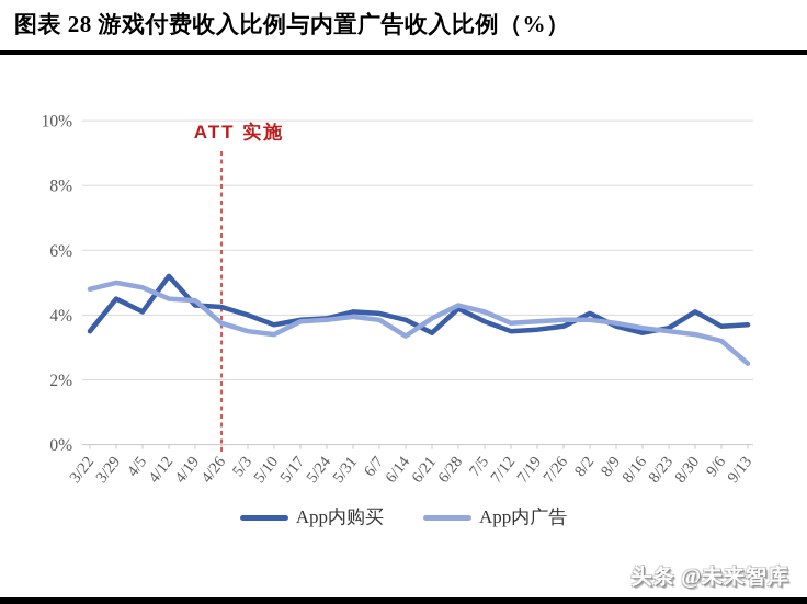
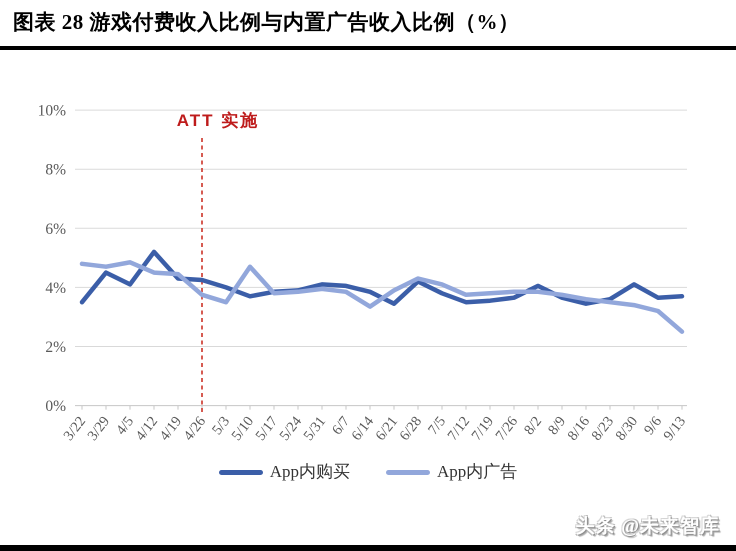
App内广告/3/29: 5.0% -> 4.7%
App内广告/5/10: 3.4% -> 4.7%
